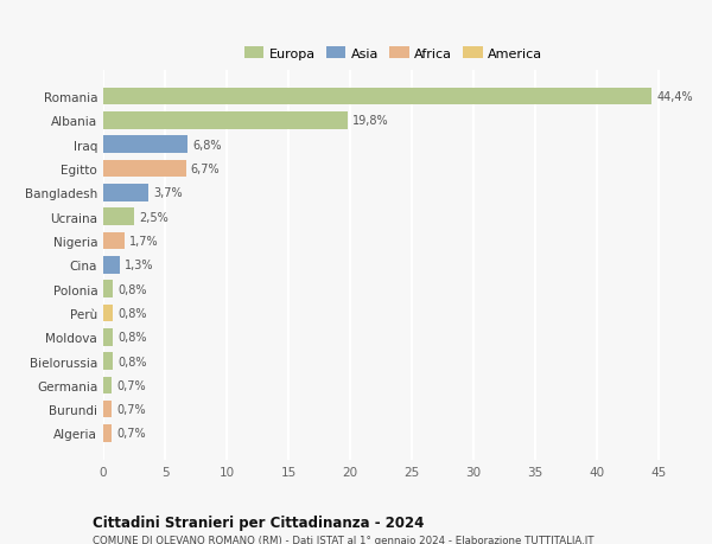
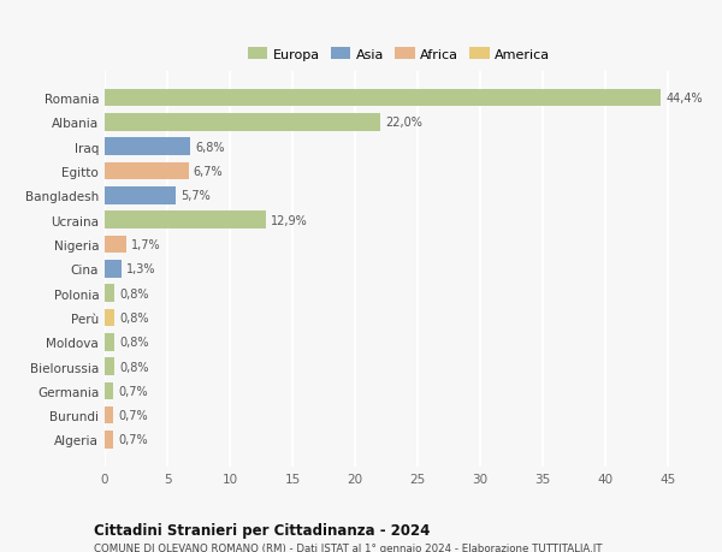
Albania: 19,8% -> 22,0%
Bangladesh: 3,7% -> 5,7%
Ucraina: 2,5% -> 12,9%
